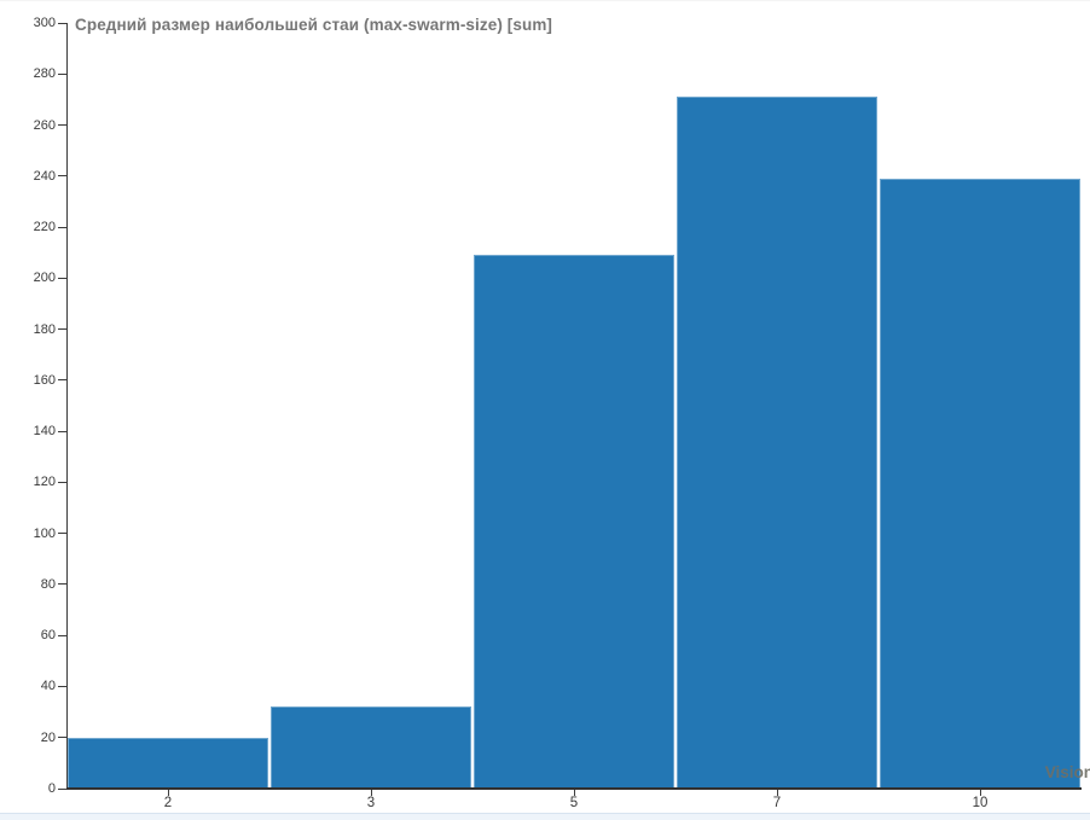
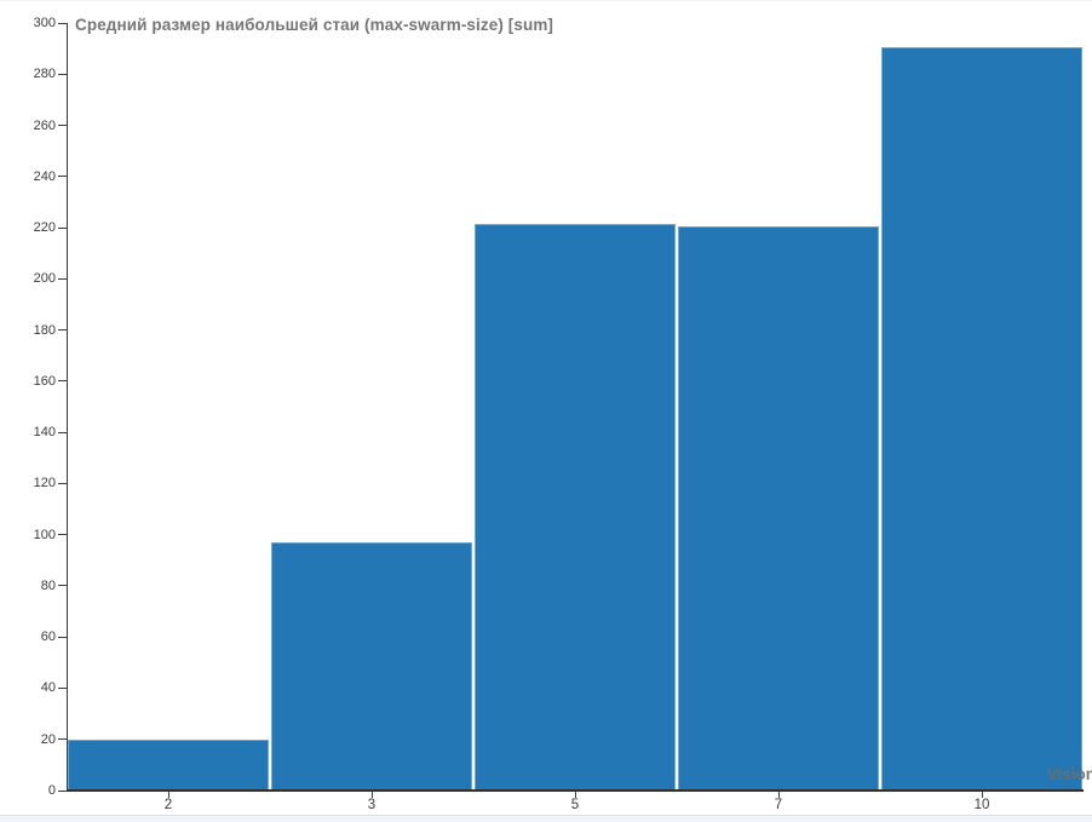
3: 32 -> 97
5: 209 -> 222
7: 271 -> 220
10: 239 -> 290
